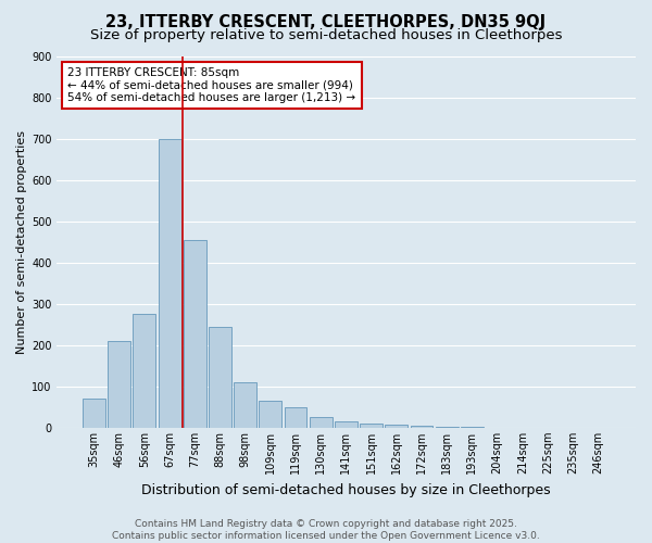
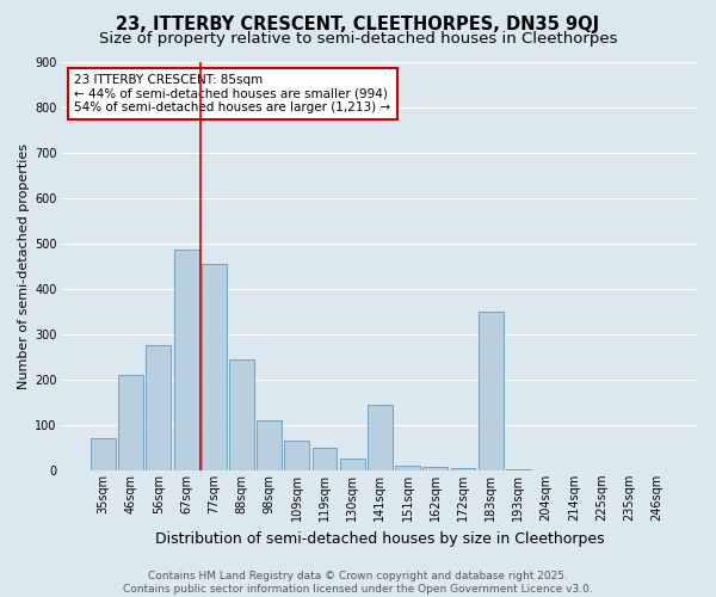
67sqm: 700 -> 485
141sqm: 15 -> 145
183sqm: 3 -> 350
